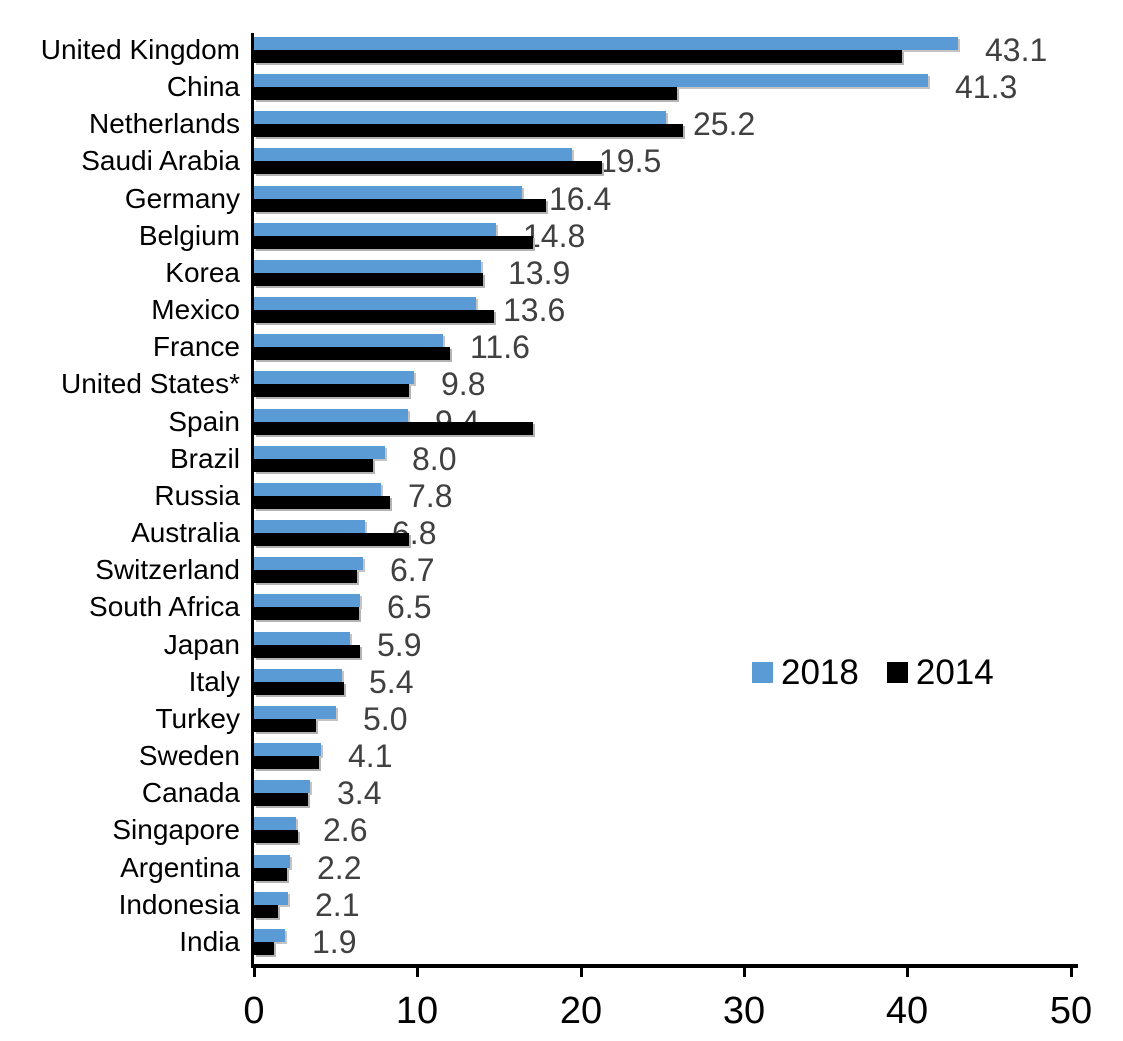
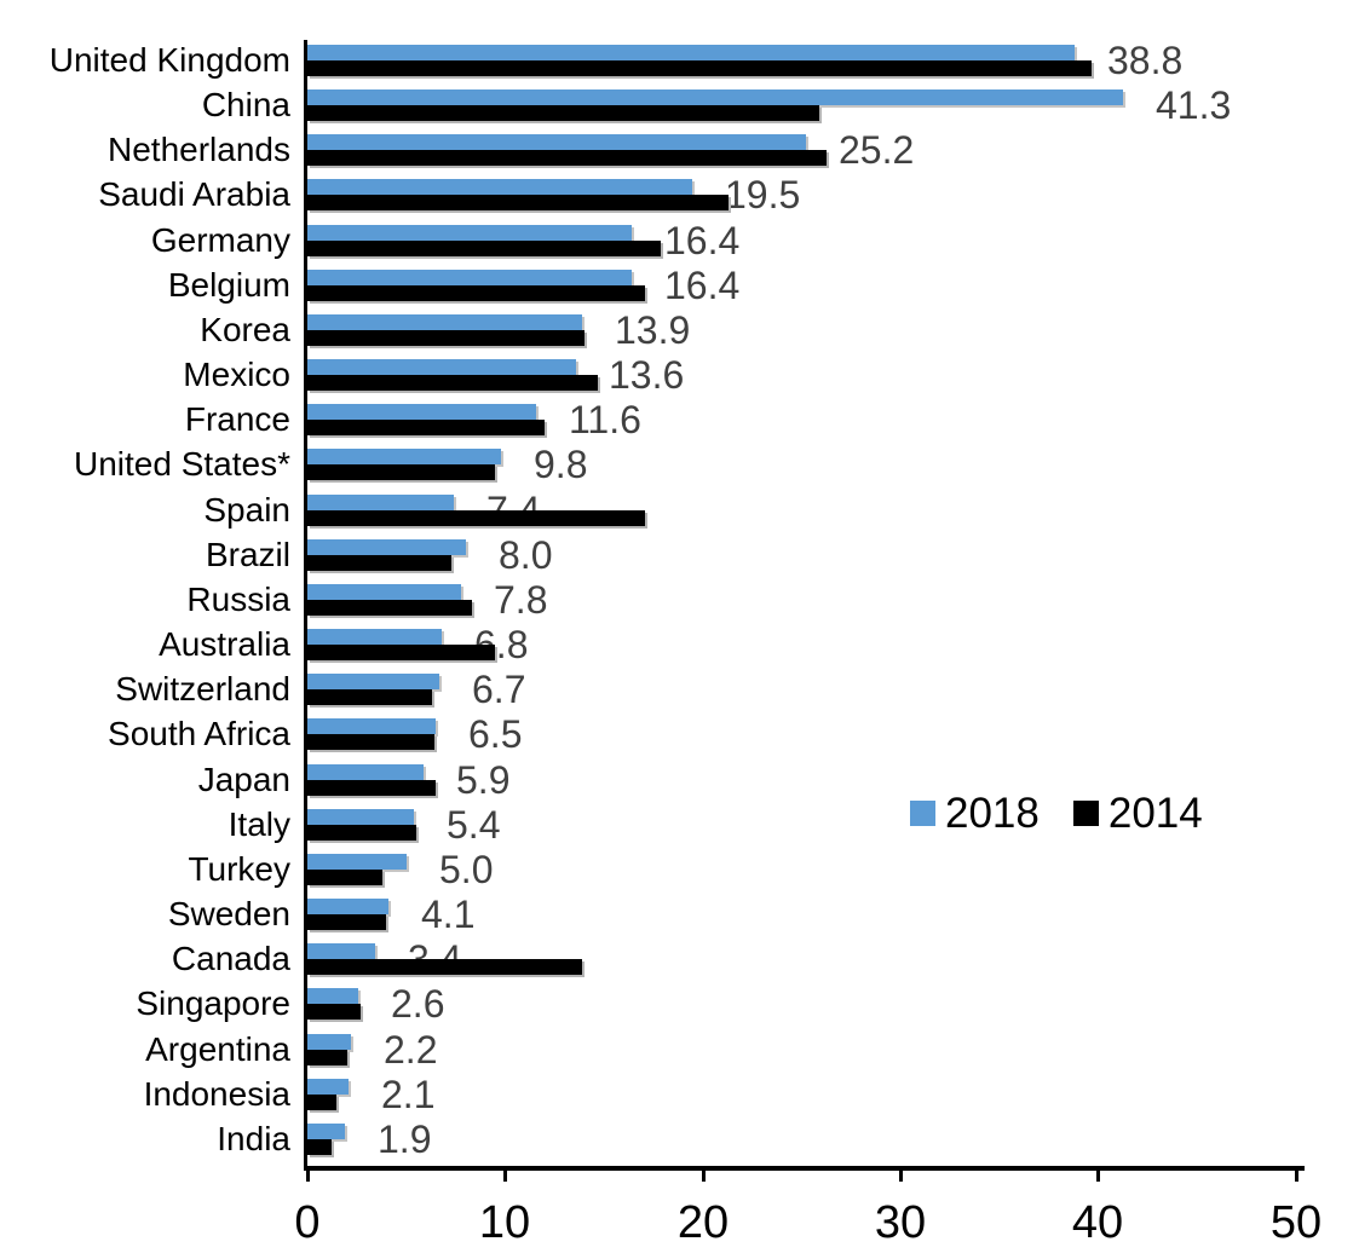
2018/United Kingdom: 43.1 -> 38.8
2018/Belgium: 14.8 -> 16.4
2018/Spain: 9.4 -> 7.4
2014/Canada: 3.3 -> 13.9
